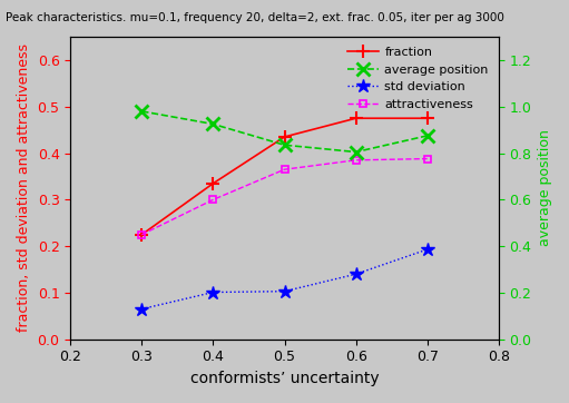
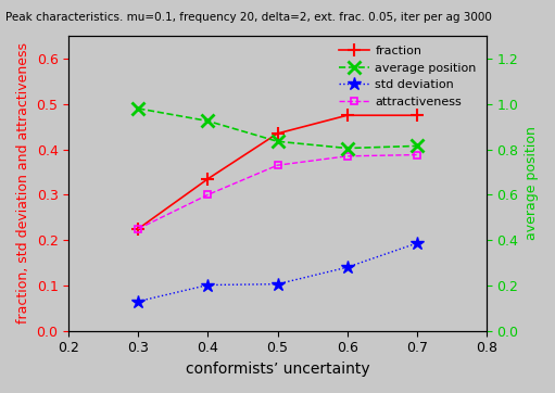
average position/0.7: 0.875 -> 0.815
